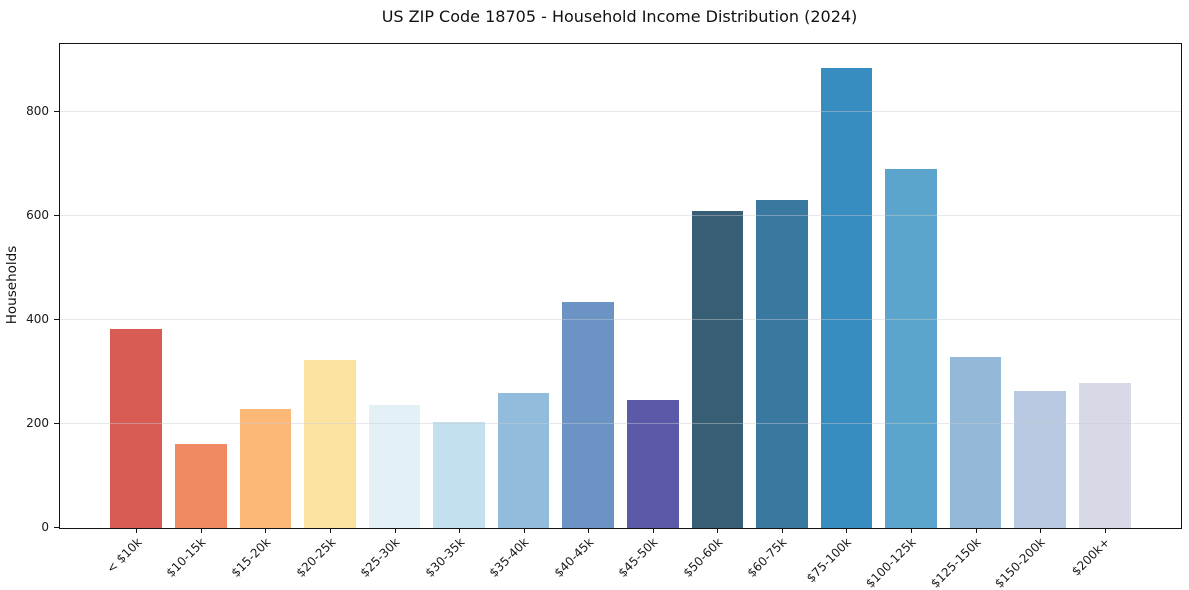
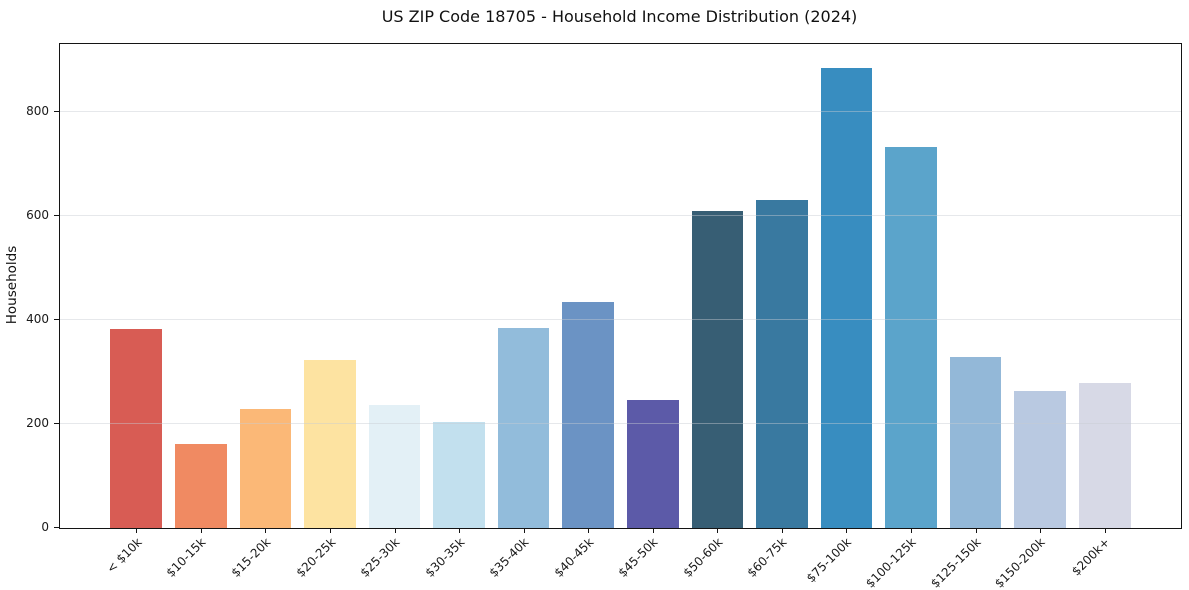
$35-40k: 260 -> 380
$100-125k: 690 -> 730
